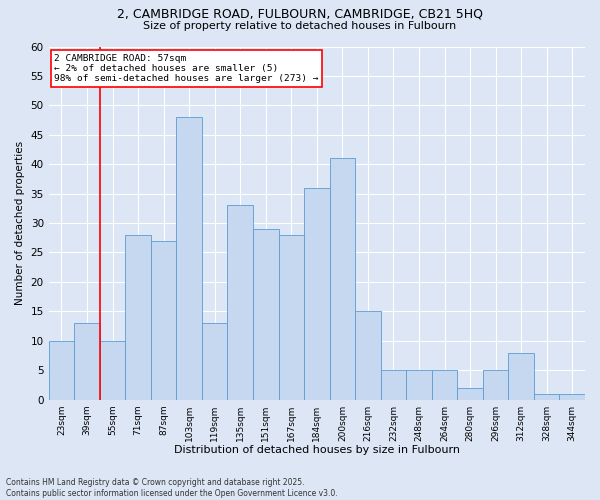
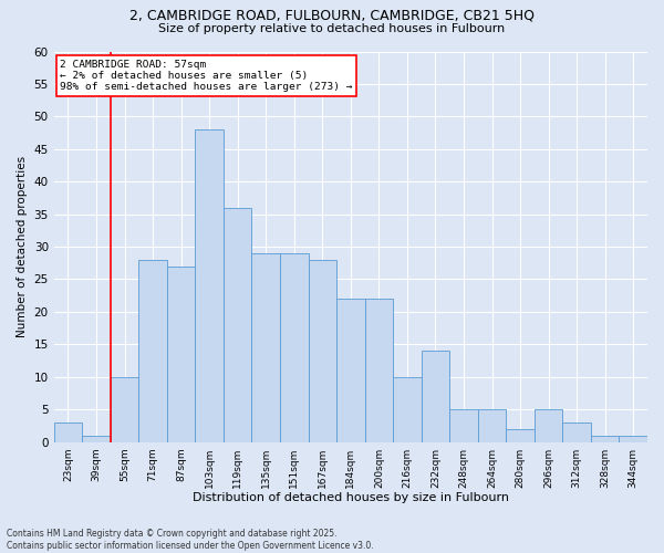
23sqm: 10 -> 3
39sqm: 13 -> 1
119sqm: 13 -> 36
135sqm: 33 -> 29
184sqm: 36 -> 22
200sqm: 41 -> 22
216sqm: 15 -> 10
232sqm: 5 -> 14
312sqm: 8 -> 3
